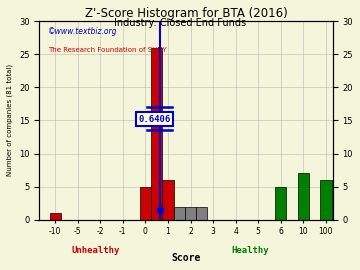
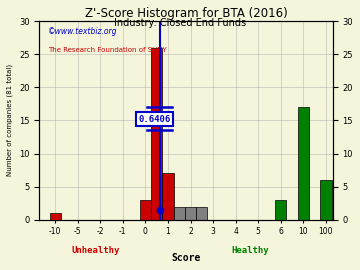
0: 5 -> 3
1: 6 -> 7
6: 5 -> 3
10: 7 -> 17
